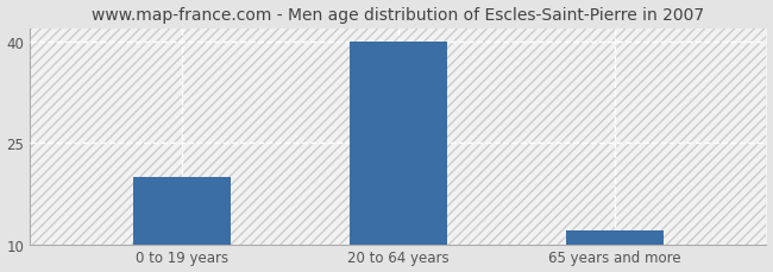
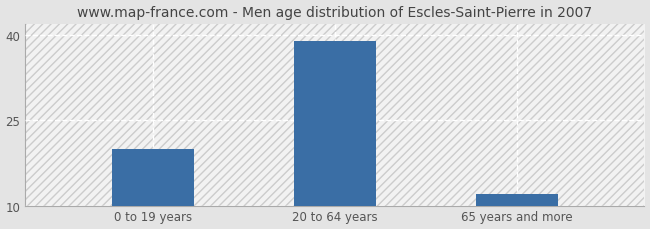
20 to 64 years: 40 -> 39
